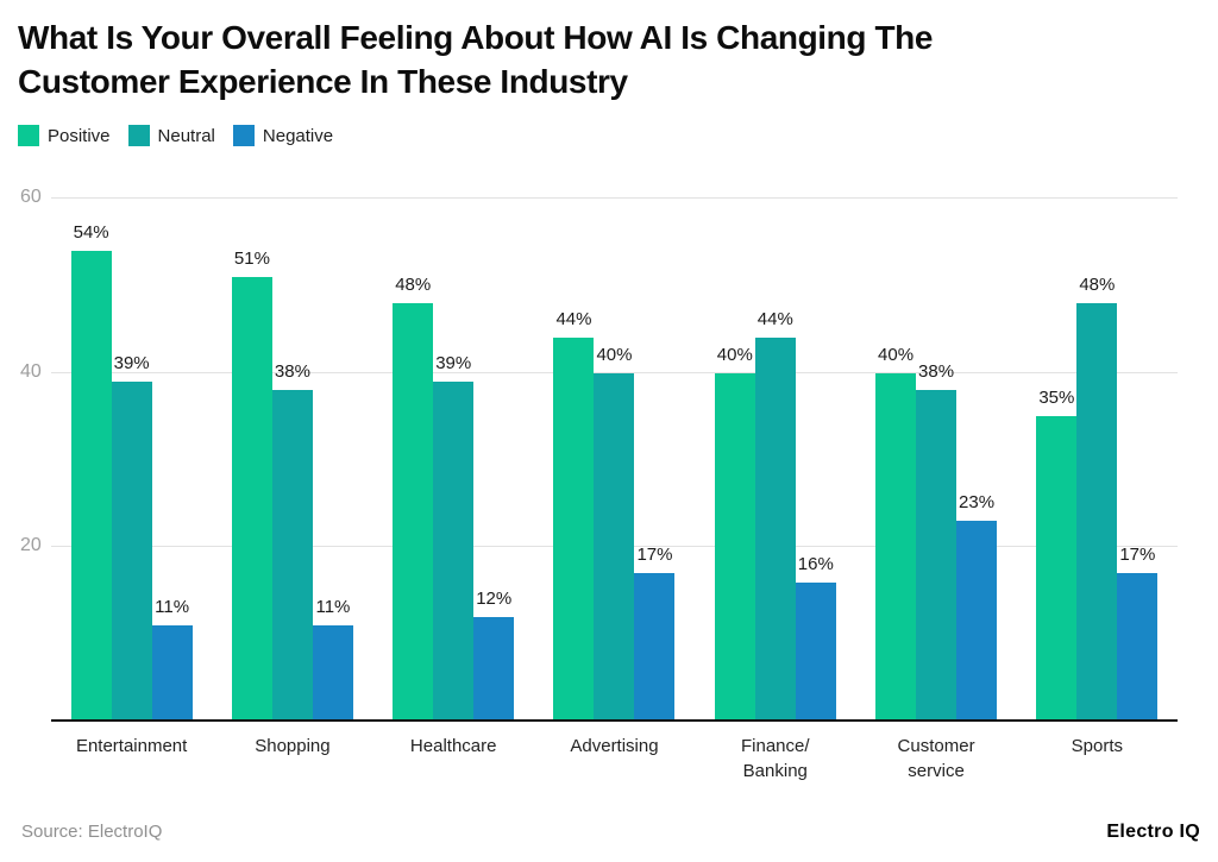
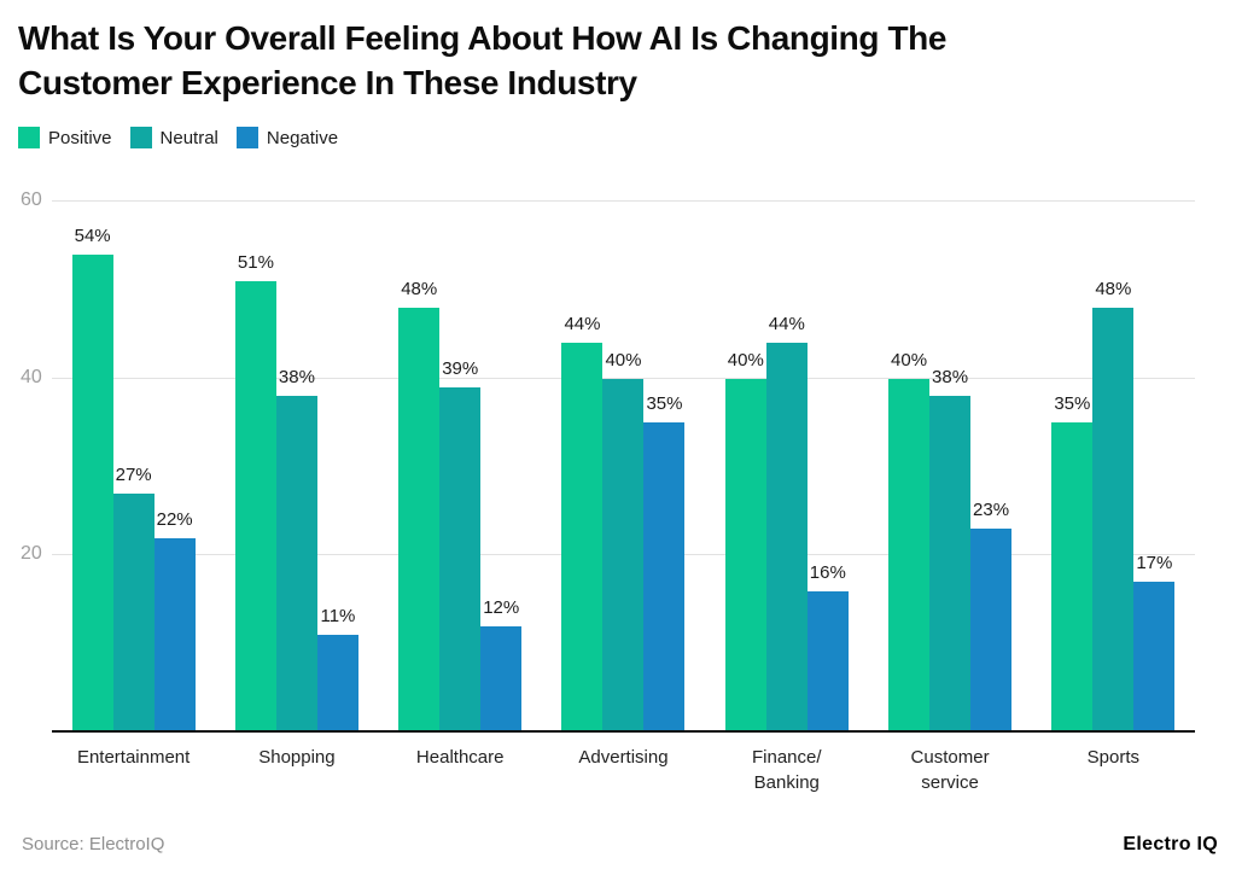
Neutral/Entertainment: 39% -> 27%
Negative/Entertainment: 11% -> 22%
Negative/Advertising: 17% -> 35%
